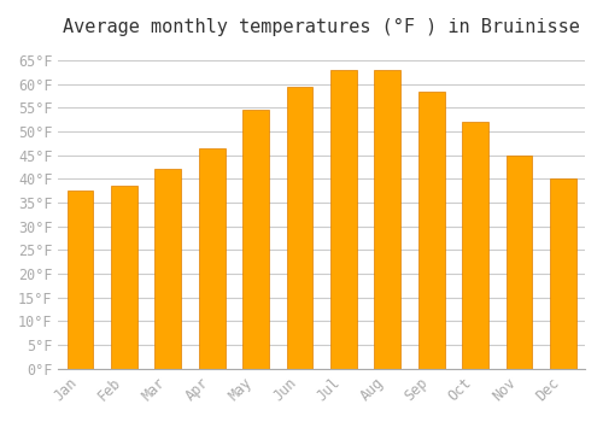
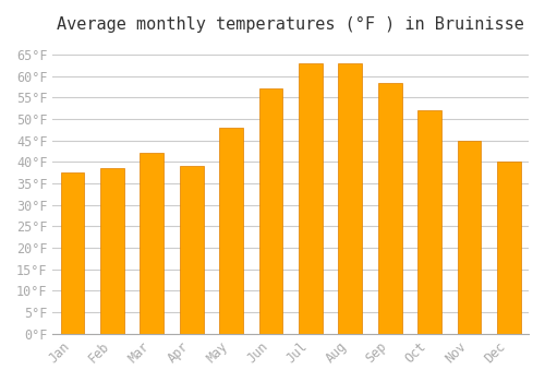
Apr: 46.5°F -> 39.0°F
May: 54.5°F -> 48.0°F
Jun: 59.5°F -> 57.0°F
